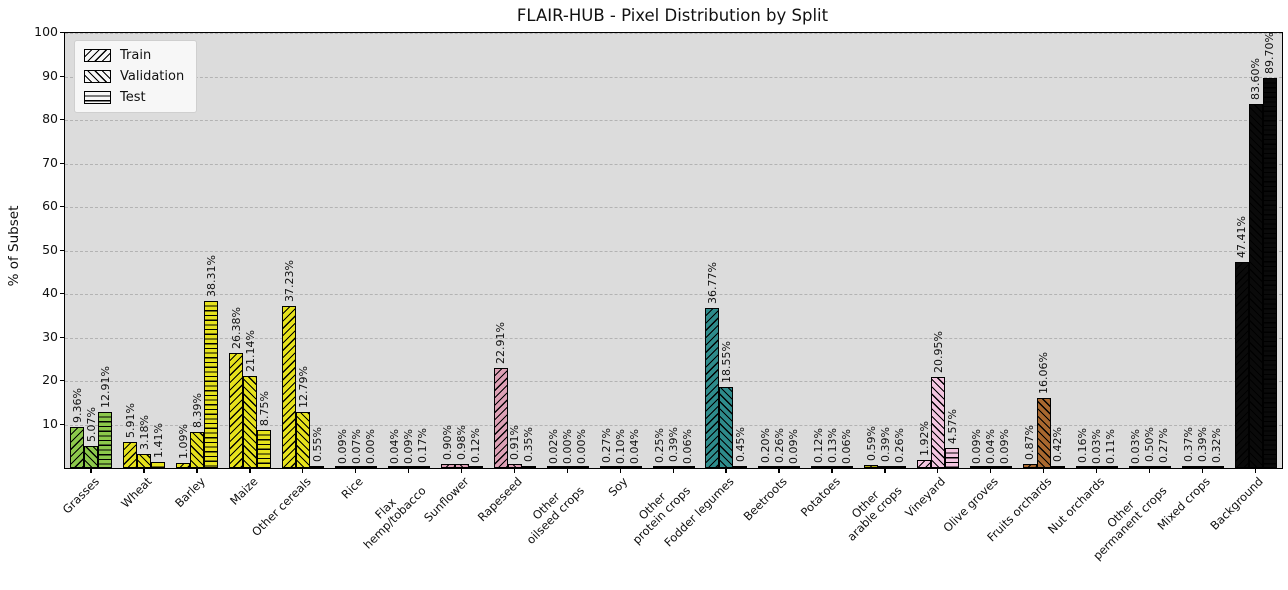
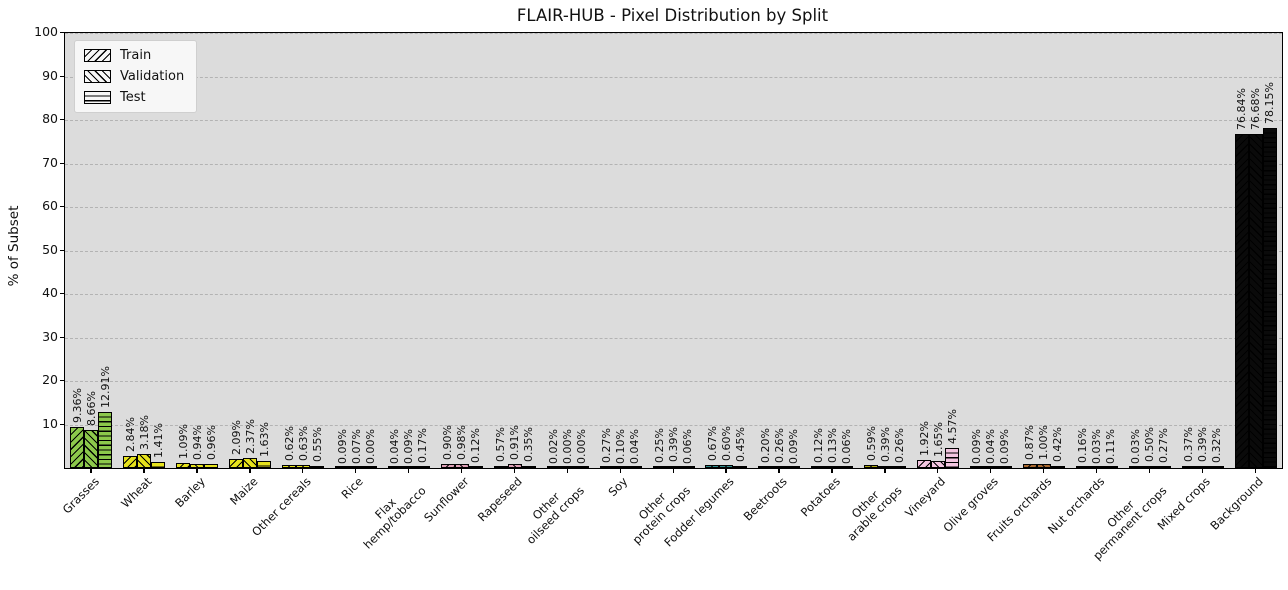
Validation/Grasses: 5.07% -> 8.66%
Train/Wheat: 5.91% -> 2.84%
Validation/Barley: 8.39% -> 0.94%
Test/Barley: 38.31% -> 0.96%
Train/Maize: 26.38% -> 2.09%
Validation/Maize: 21.14% -> 2.37%
Test/Maize: 8.75% -> 1.63%
Train/Other cereals: 37.23% -> 0.62%
Validation/Other cereals: 12.79% -> 0.63%
Train/Rapeseed: 22.91% -> 0.57%
Train/Fodder legumes: 36.77% -> 0.67%
Validation/Fodder legumes: 18.55% -> 0.60%
Validation/Vineyard: 20.95% -> 1.65%
Validation/Fruits orchards: 16.06% -> 1.00%
Train/Background: 47.41% -> 76.84%
Validation/Background: 83.60% -> 76.68%
Test/Background: 89.70% -> 78.15%
